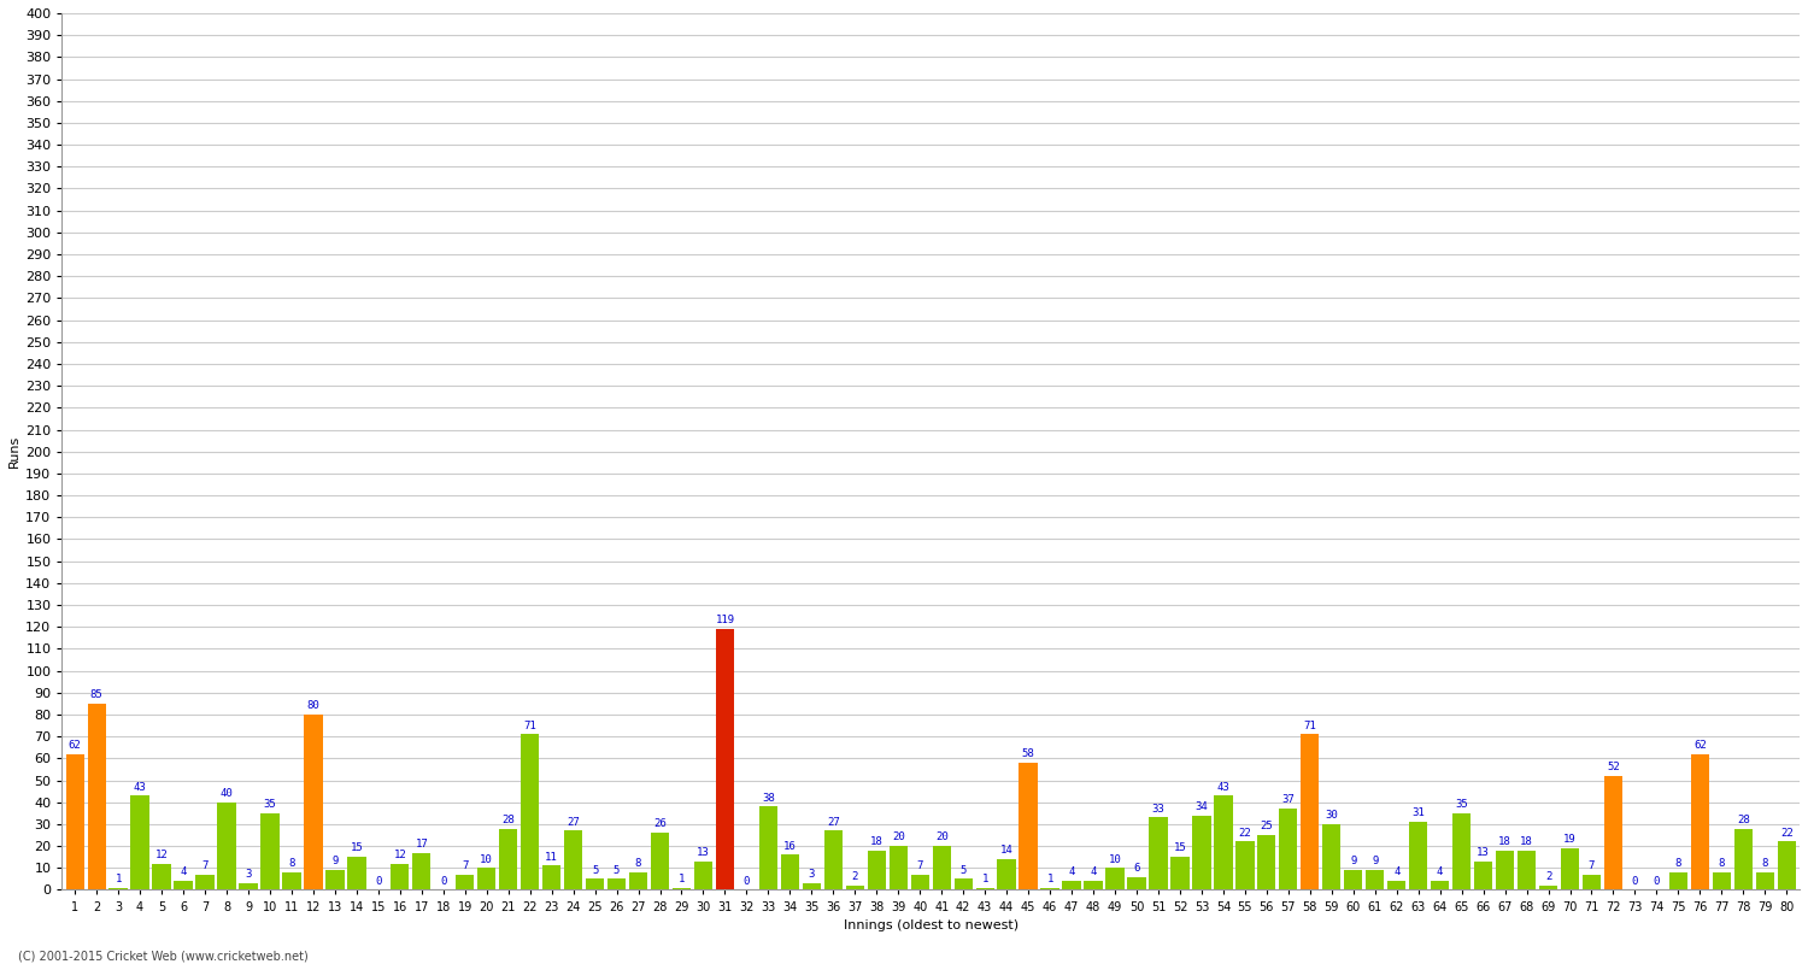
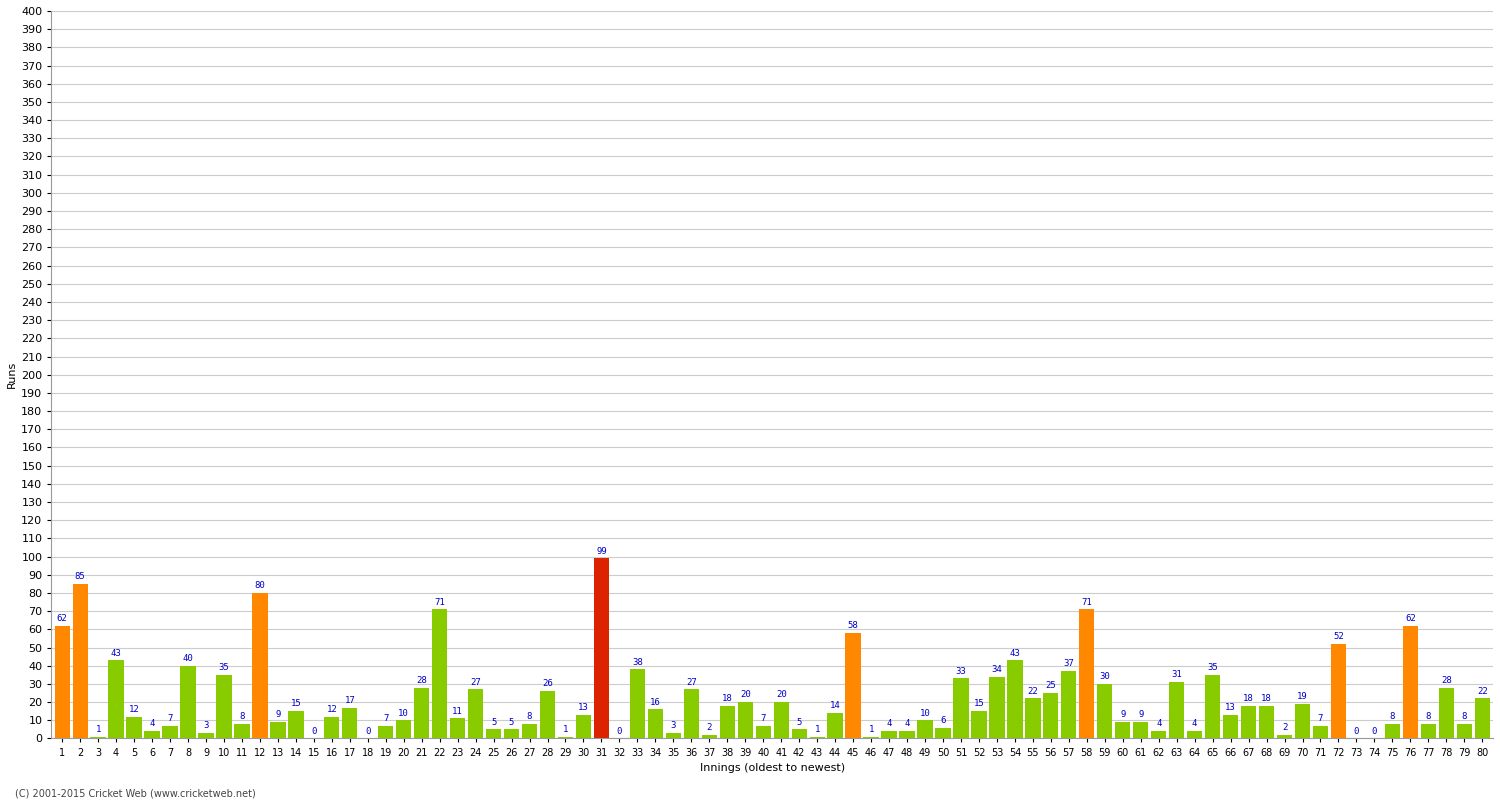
31: 119 -> 99
